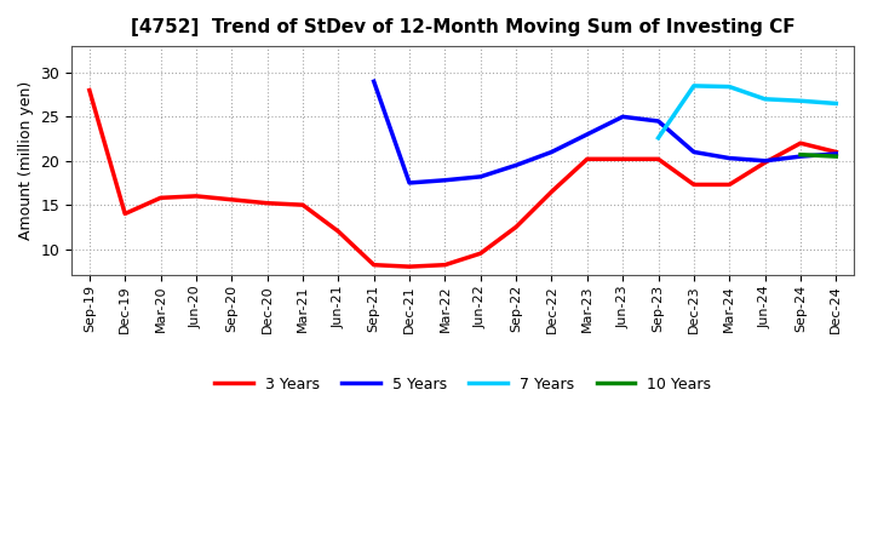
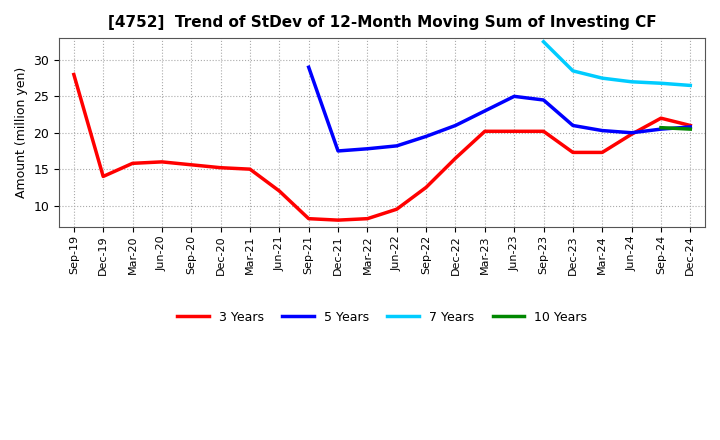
7 Years/Sep-23: 22.6 -> 32.5
7 Years/Mar-24: 28.4 -> 27.5
